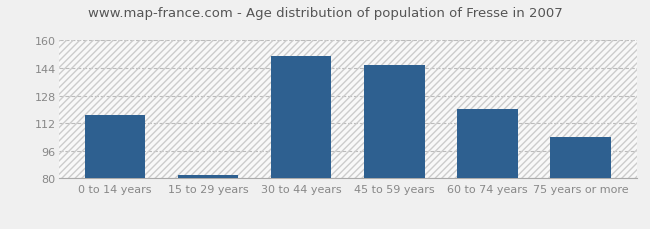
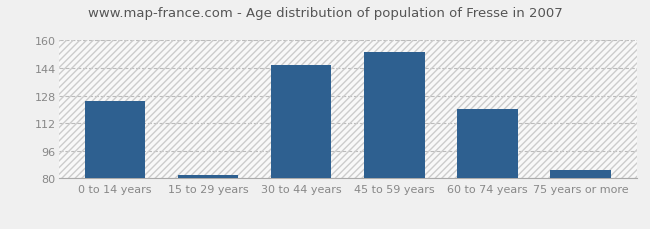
0 to 14 years: 117 -> 125
30 to 44 years: 151 -> 146
45 to 59 years: 146 -> 153
75 years or more: 104 -> 85
